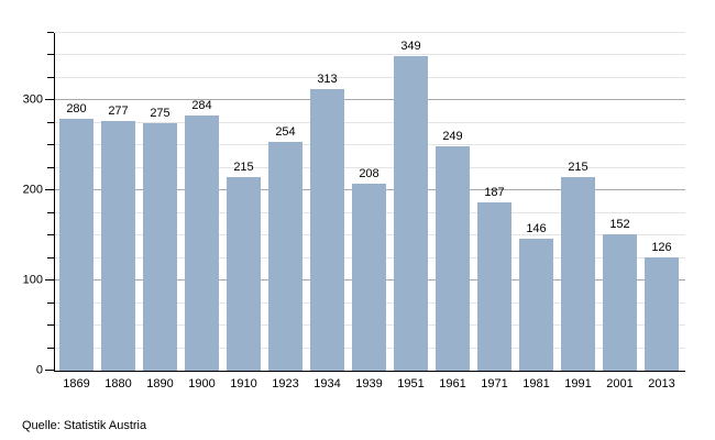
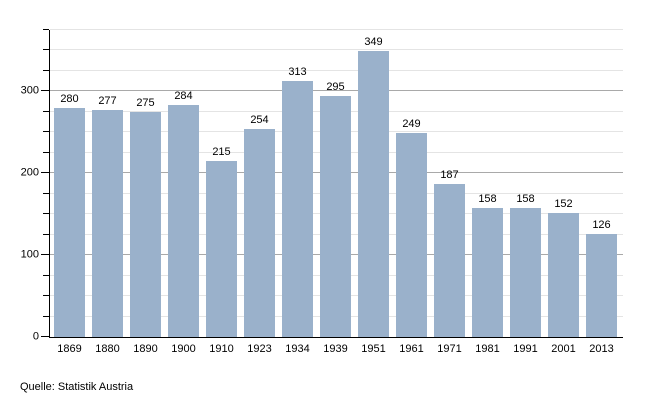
1939: 208 -> 295
1981: 146 -> 158
1991: 215 -> 158
